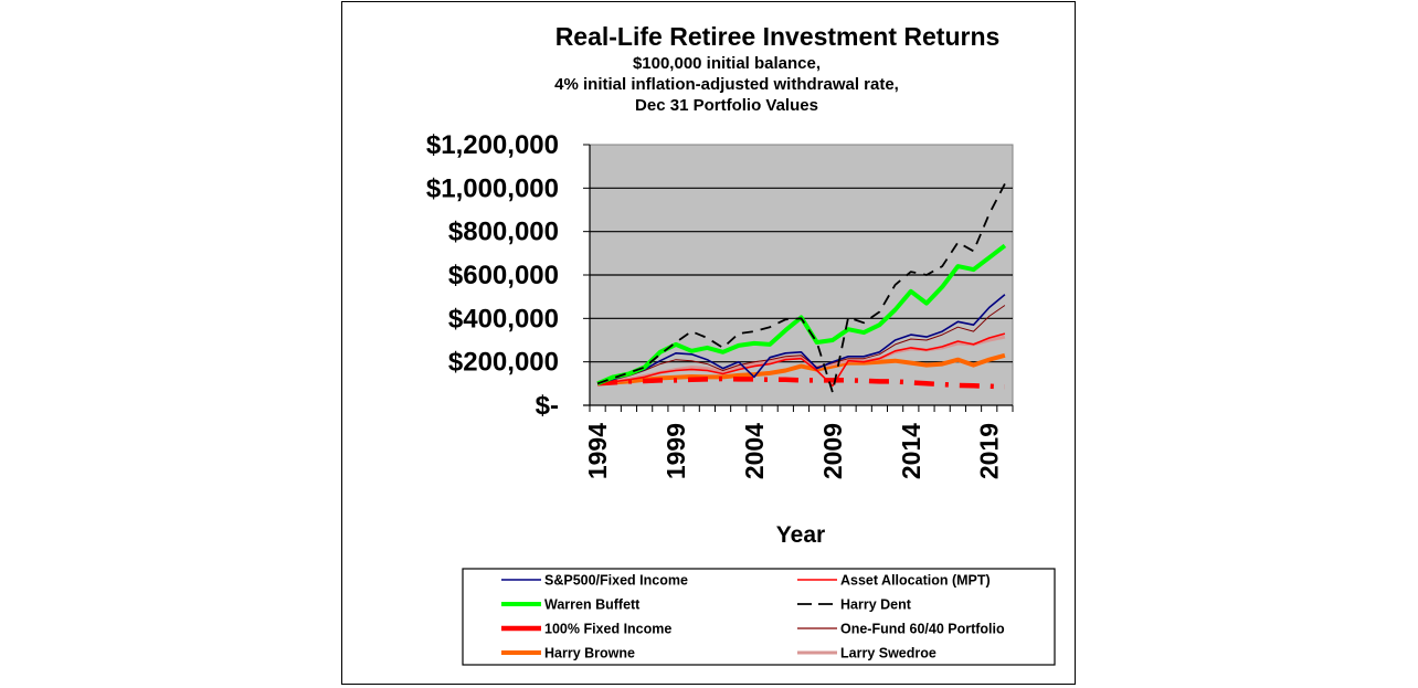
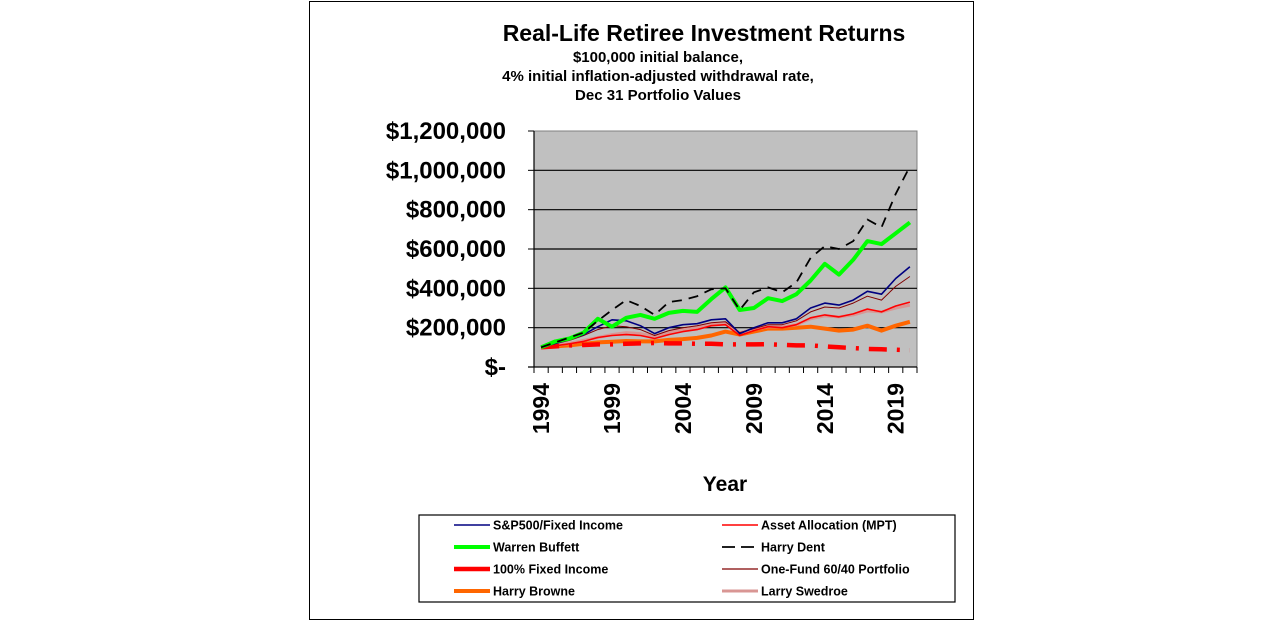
Warren Buffett/1999: $280000 -> $200000
S&P500/Fixed Income/2004: $130000 -> $220000
Asset Allocation (MPT)/2009: $90000 -> $180000
Harry Dent/2009: $60000 -> $380000
